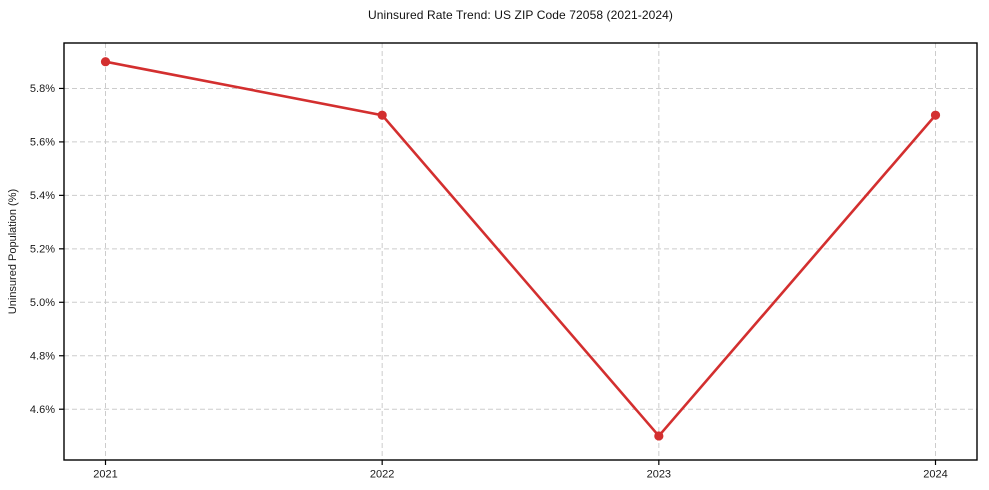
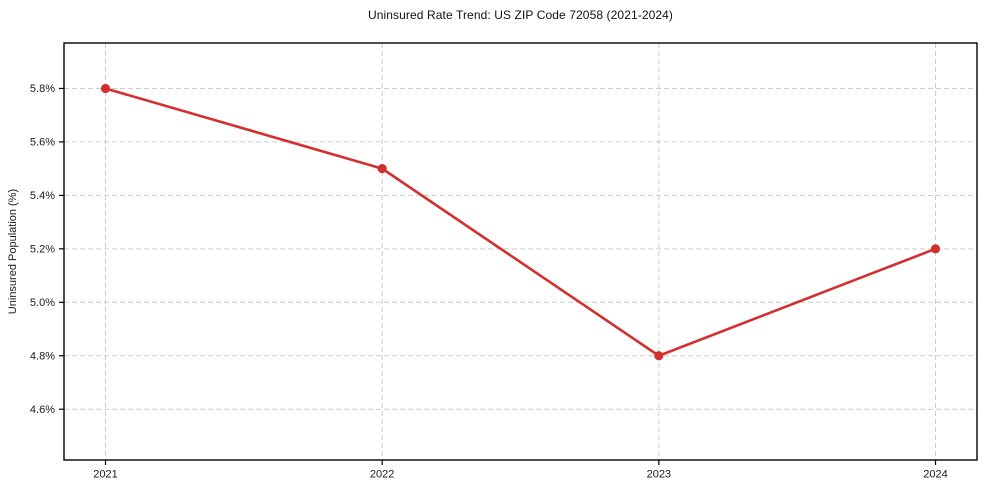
2021: 5.9% -> 5.8%
2022: 5.7% -> 5.5%
2023: 4.5% -> 4.8%
2024: 5.7% -> 5.2%
